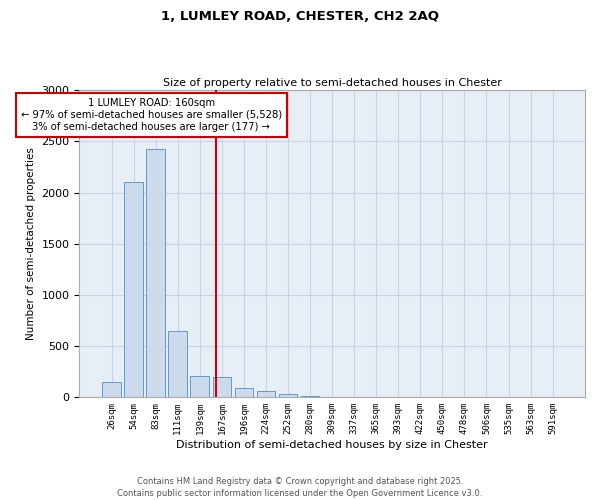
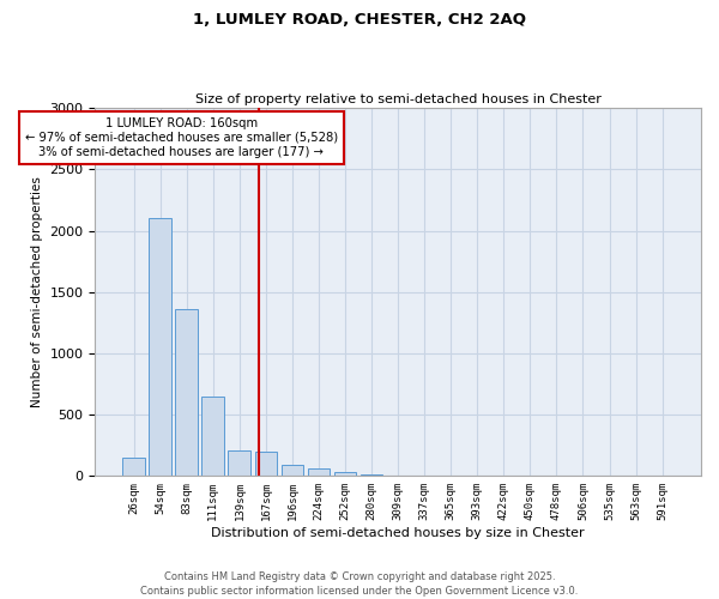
83sqm: 2430 -> 1360
